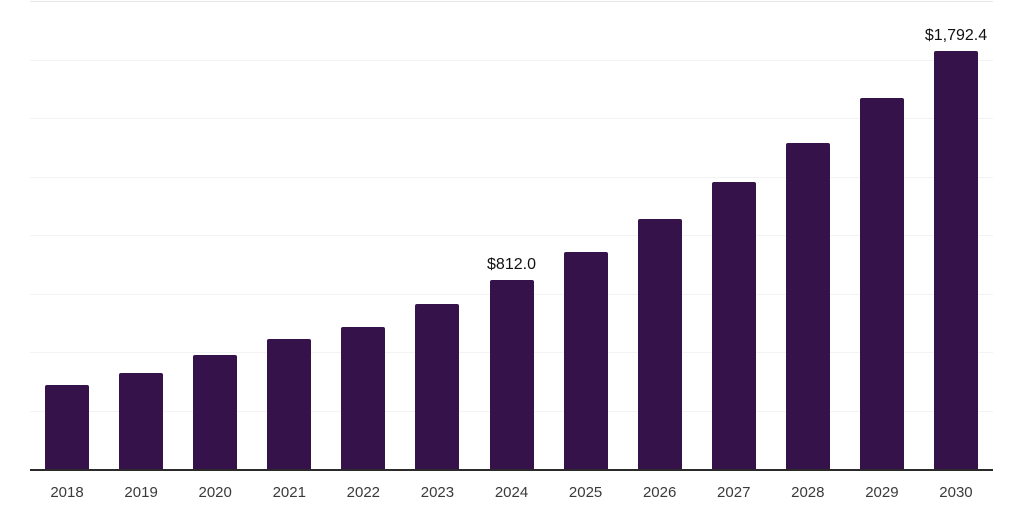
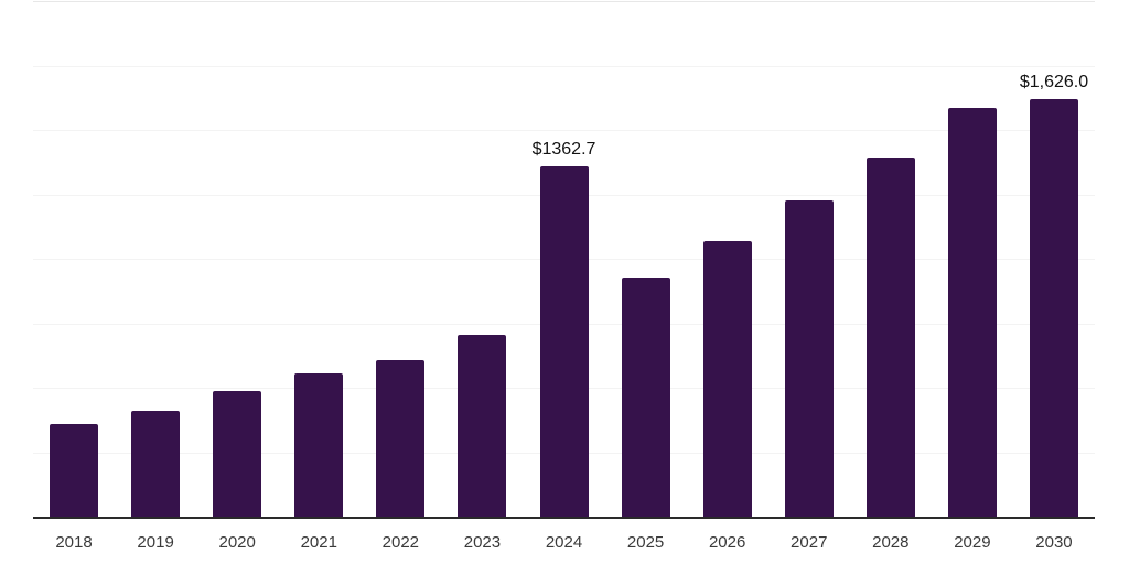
2024: $812.0 -> $1362.7
2030: $1,792.4 -> $1,626.0
